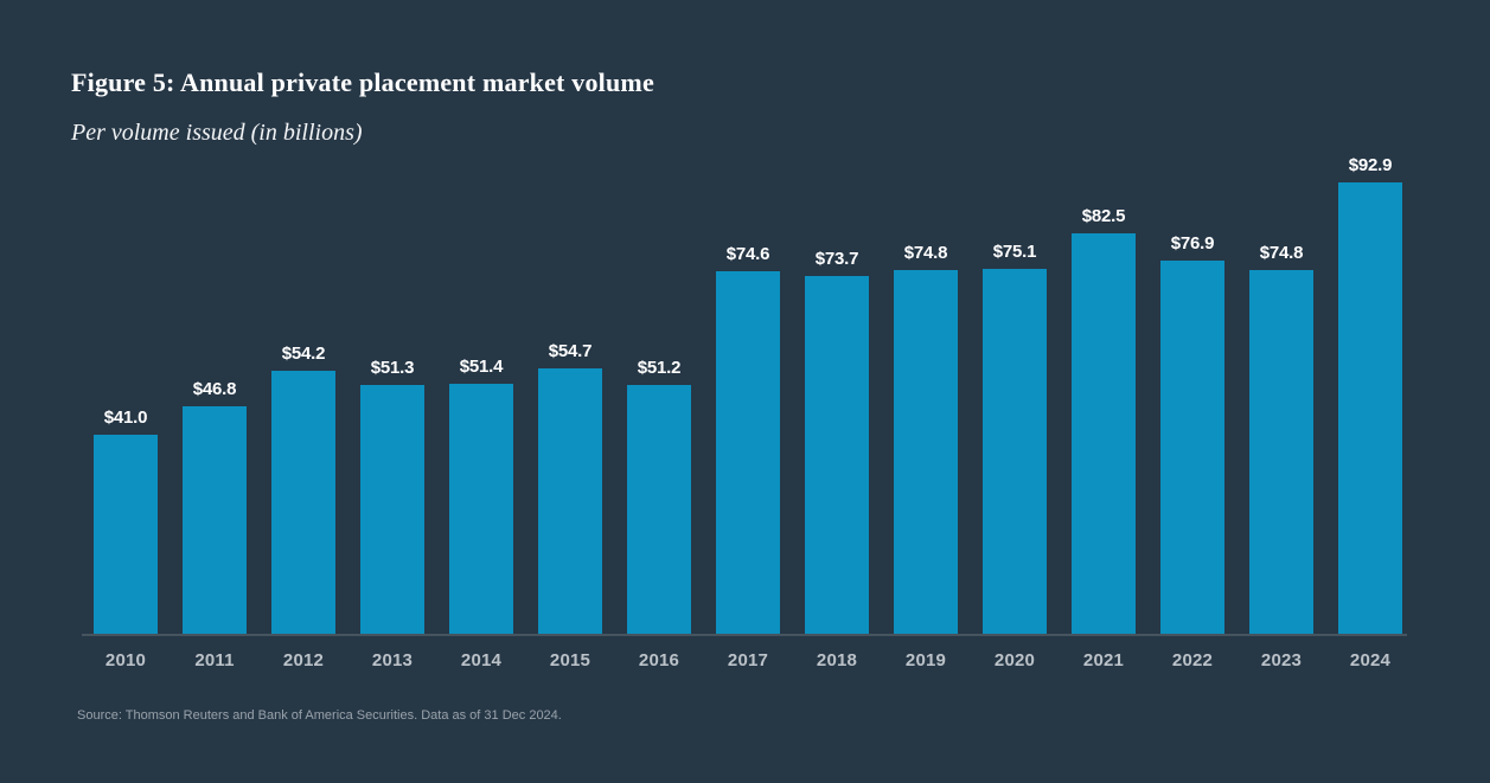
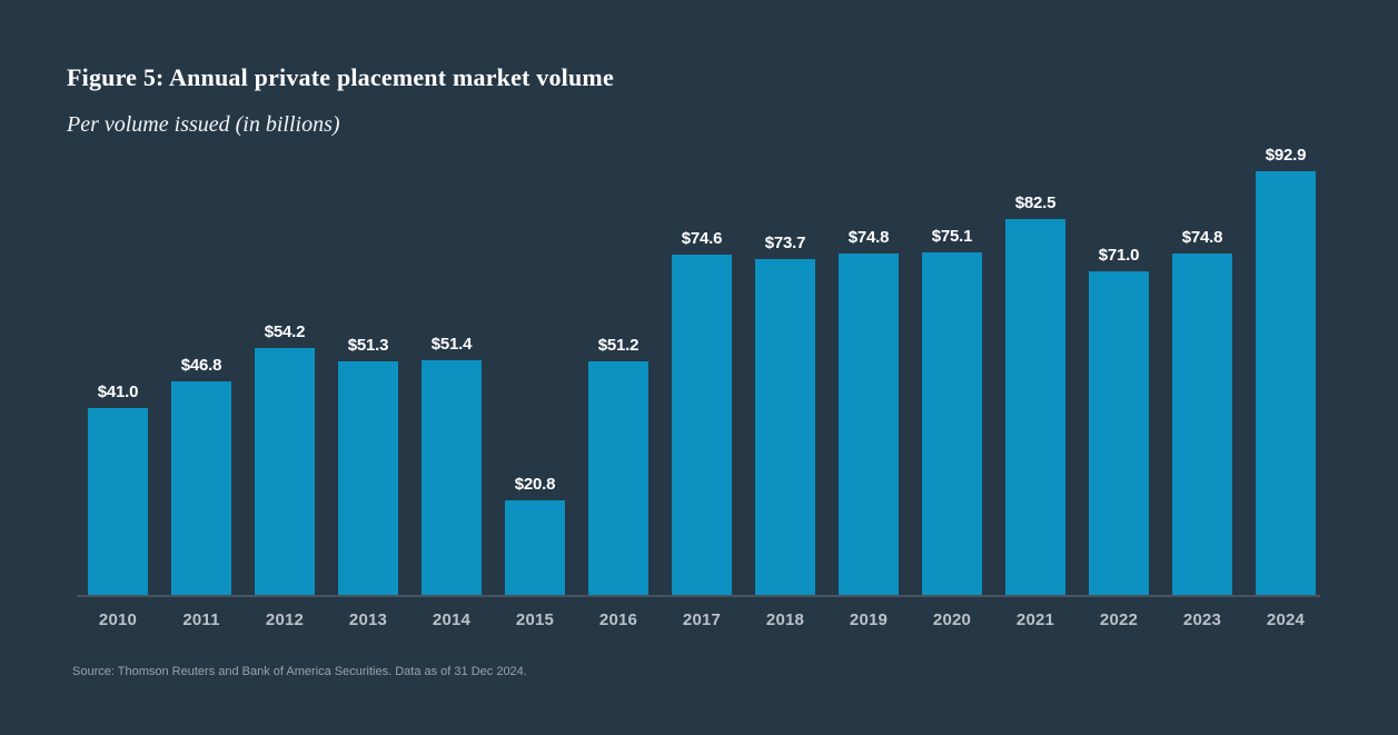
2015: $54.7 -> $20.8
2022: $76.9 -> $71.0
